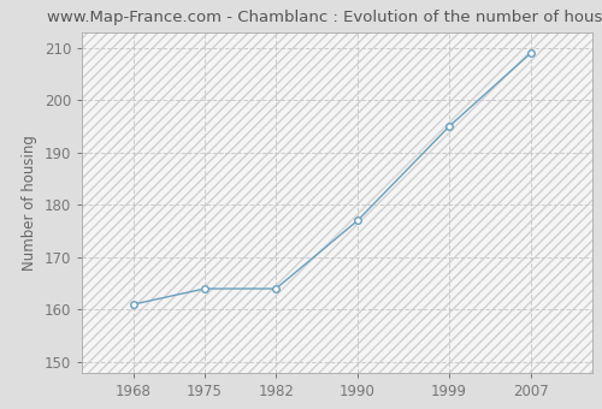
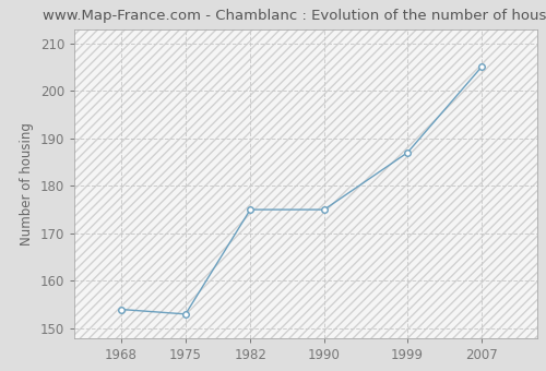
1968: 161 -> 154
1975: 164 -> 153
1982: 164 -> 175
1990: 177 -> 175
1999: 195 -> 187
2007: 209 -> 205
